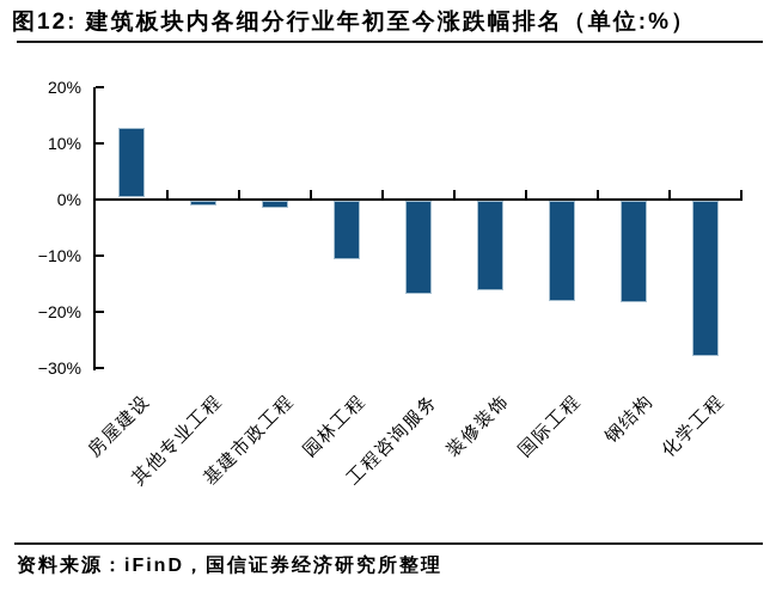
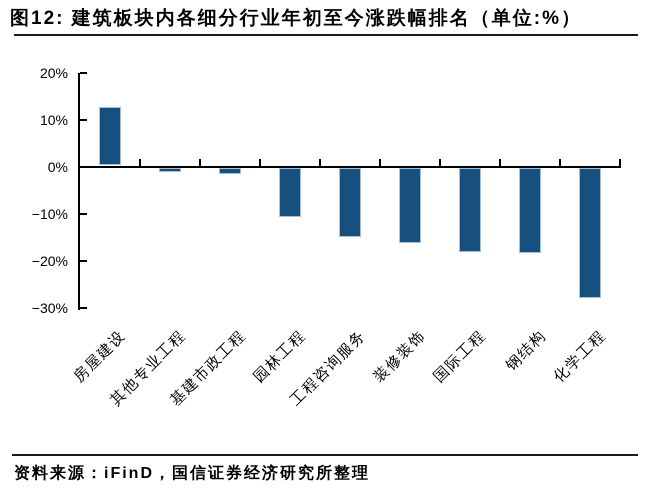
工程咨询服务: -17% -> -15%
